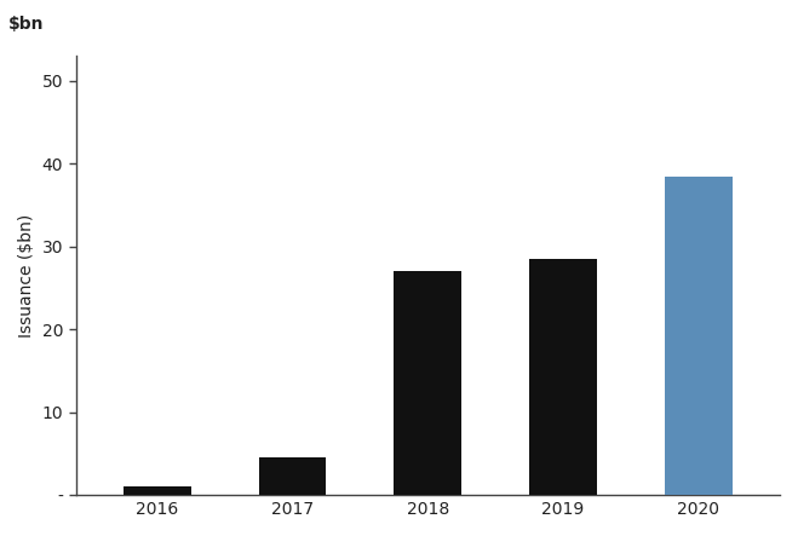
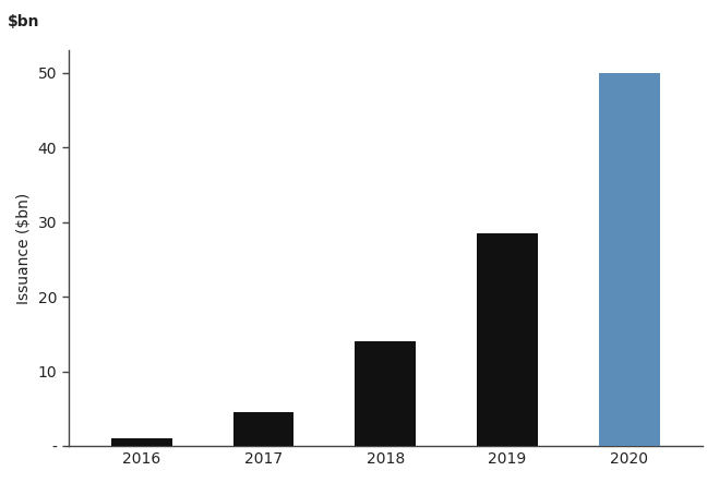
2018: 27.0 -> 14.0
2020: 38.4 -> 50.0
